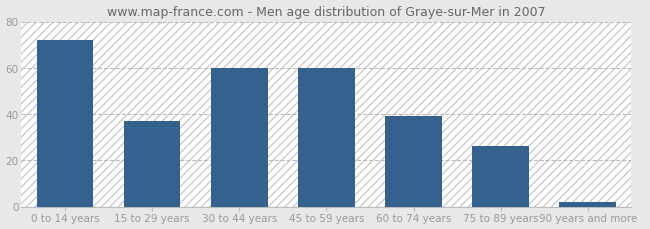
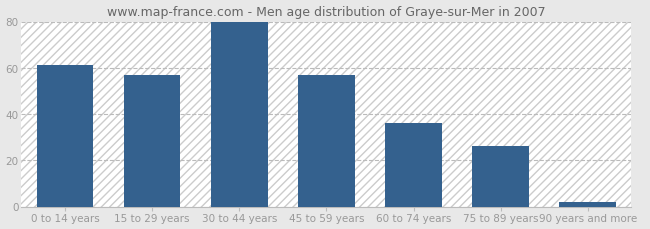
0 to 14 years: 72 -> 61
15 to 29 years: 37 -> 57
30 to 44 years: 60 -> 80
45 to 59 years: 60 -> 57
60 to 74 years: 39 -> 36
